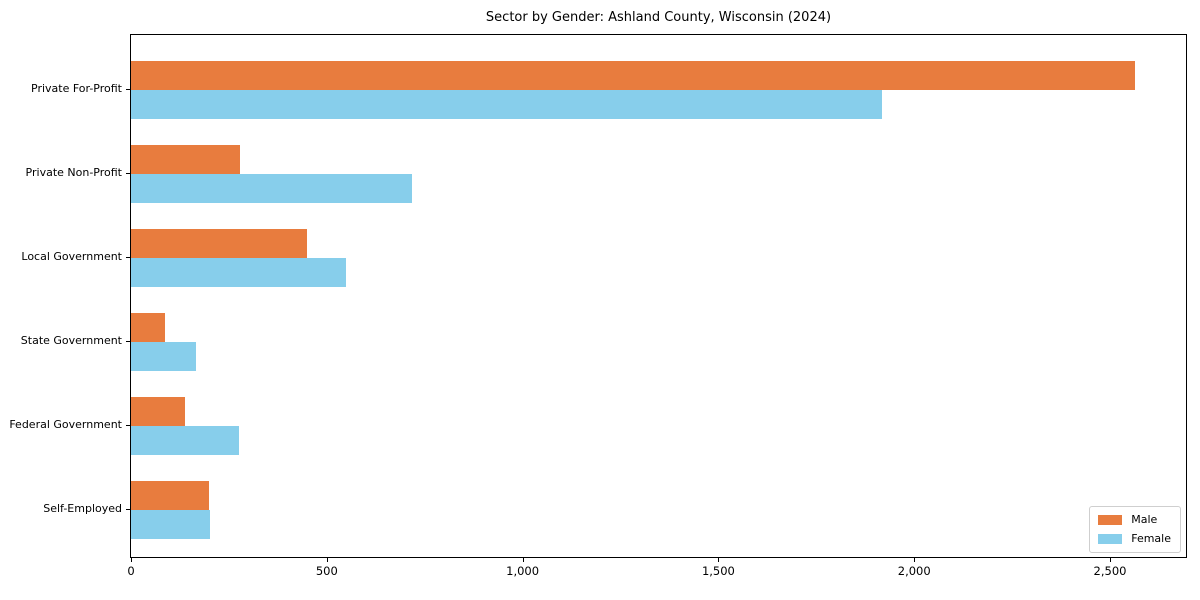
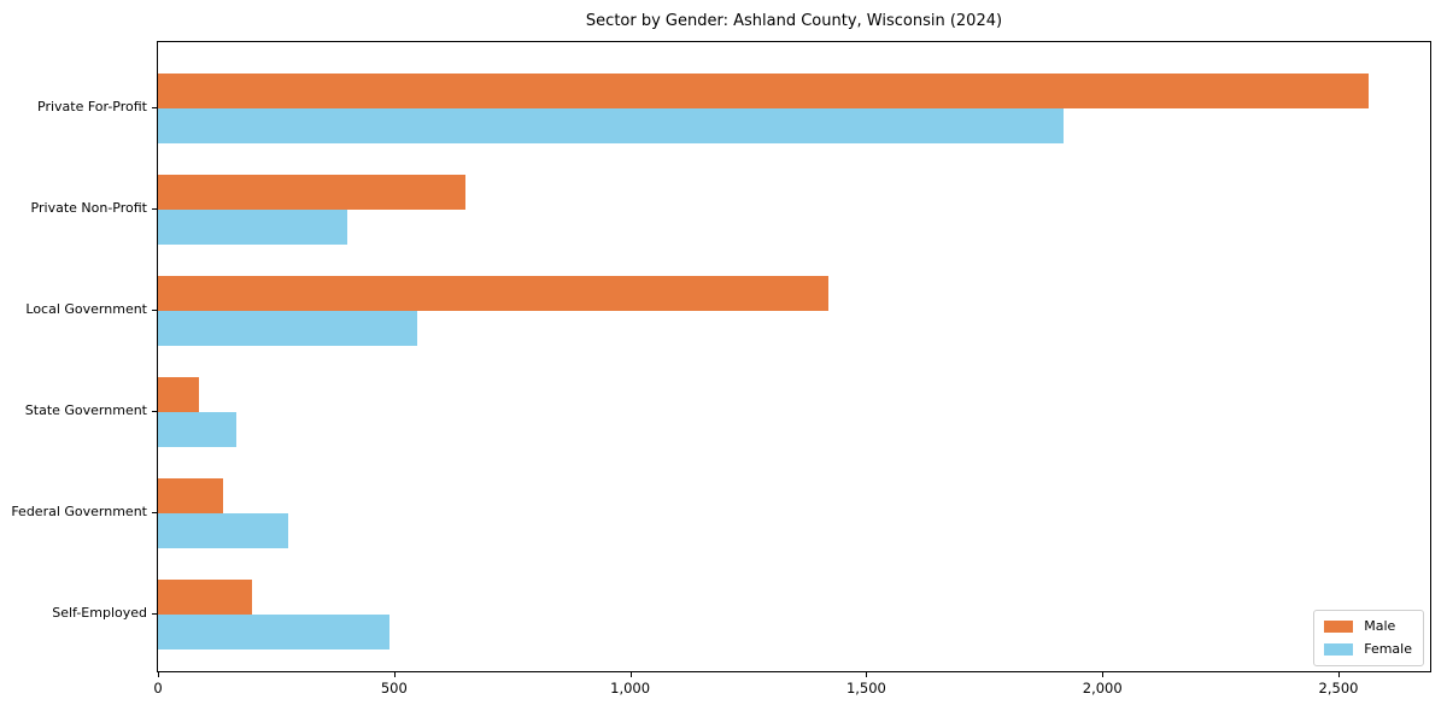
Male/Private Non-Profit: 280 -> 650
Female/Private Non-Profit: 720 -> 400
Male/Local Government: 450 -> 1420
Female/Self-Employed: 200 -> 490
